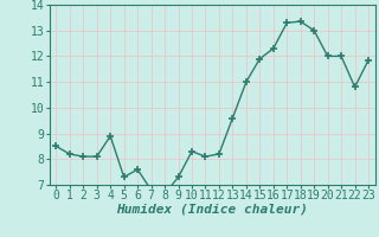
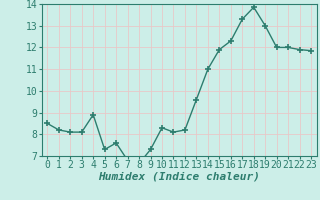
18: 13.35 -> 13.85
22: 10.80 -> 11.90
